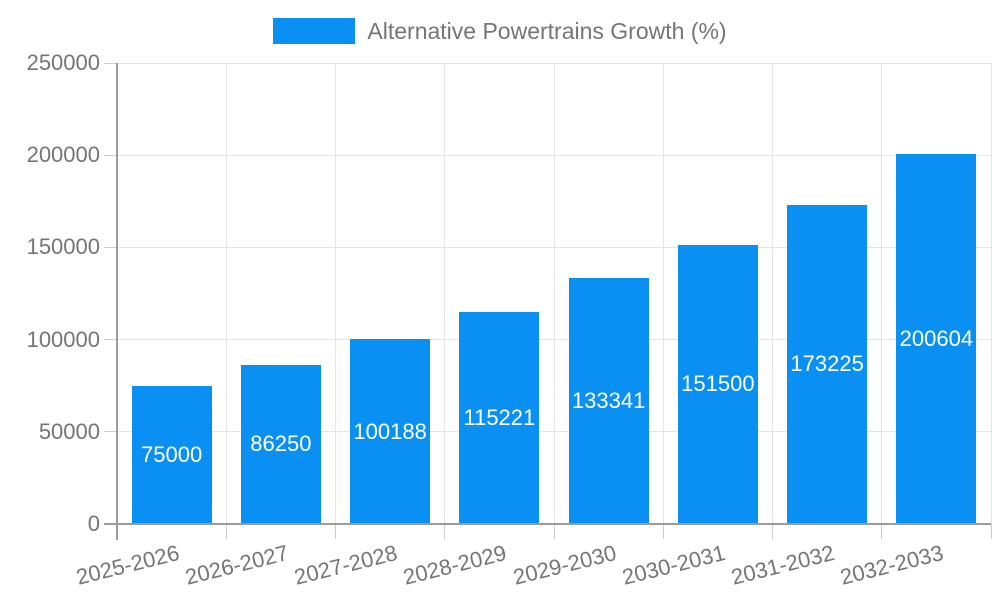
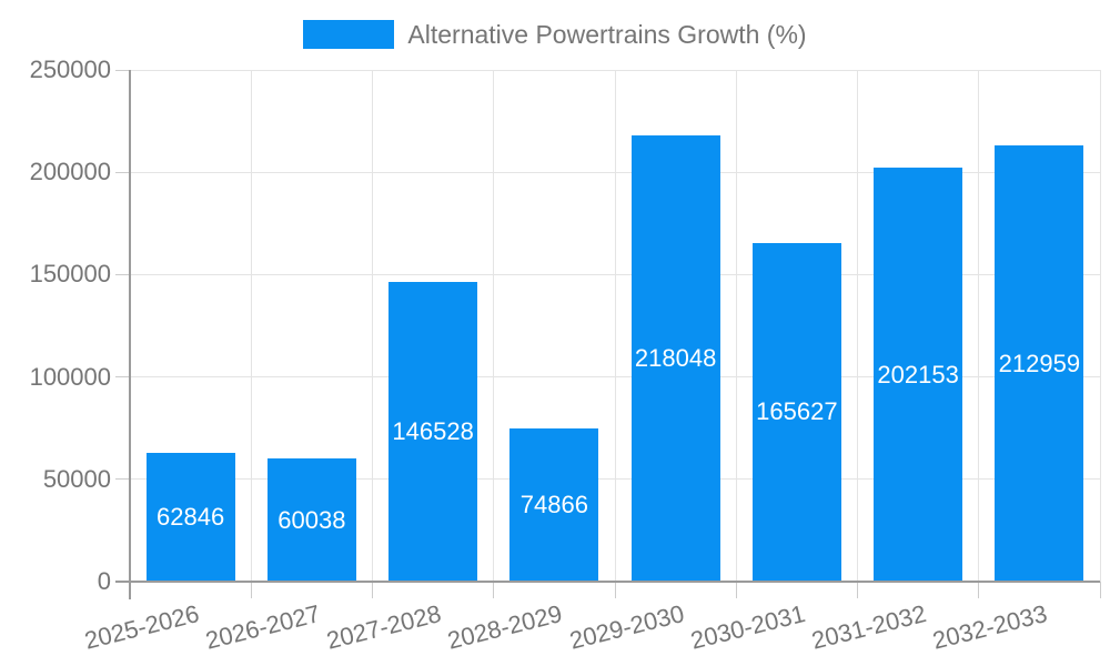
2025-2026: 75000 -> 62846
2026-2027: 86250 -> 60038
2027-2028: 100188 -> 146528
2028-2029: 115221 -> 74866
2029-2030: 133341 -> 218048
2030-2031: 151500 -> 165627
2031-2032: 173225 -> 202153
2032-2033: 200604 -> 212959
